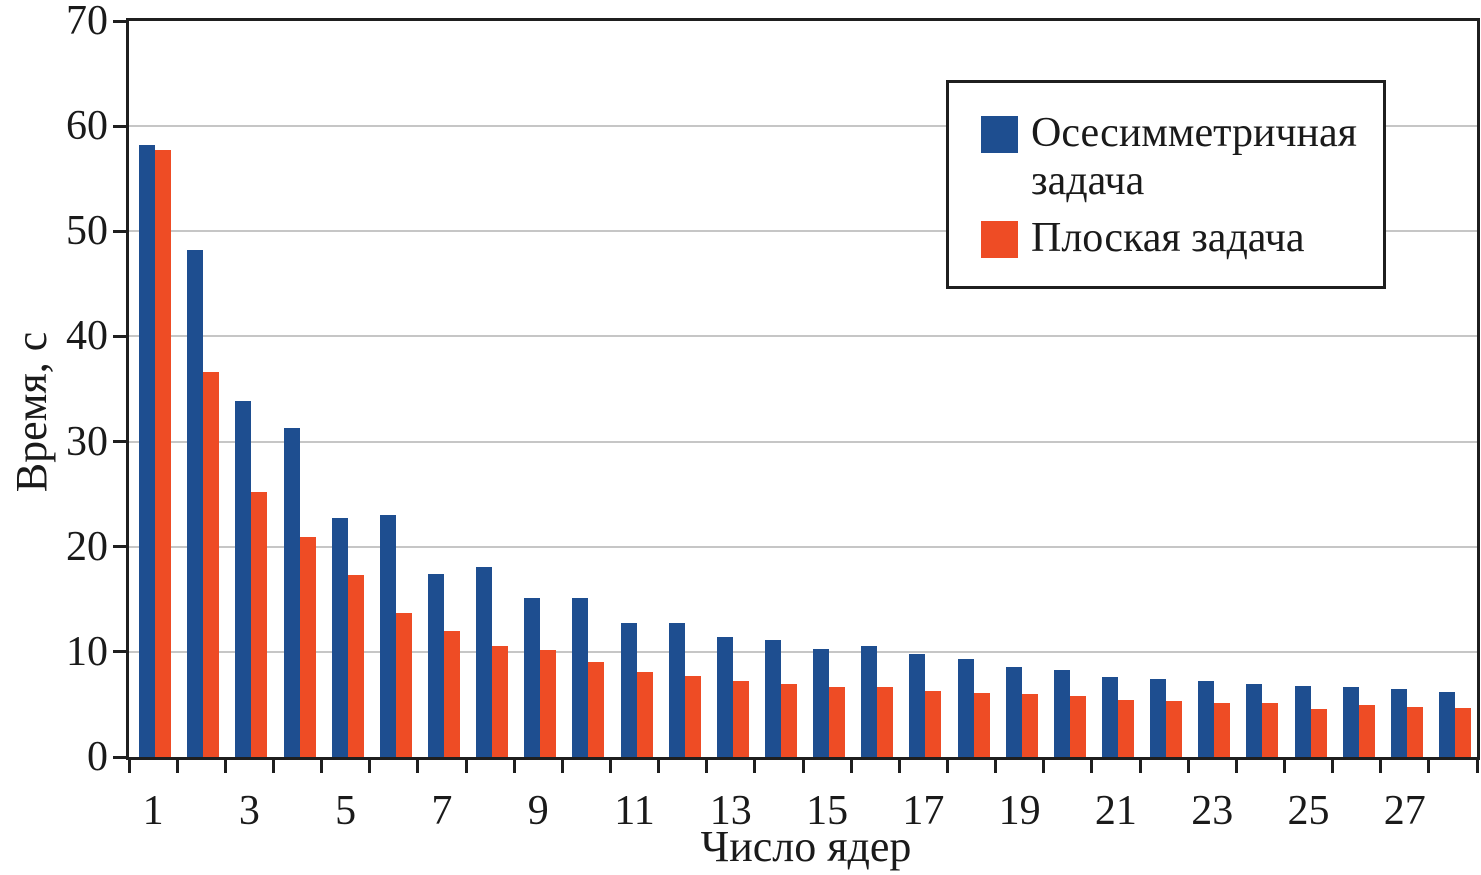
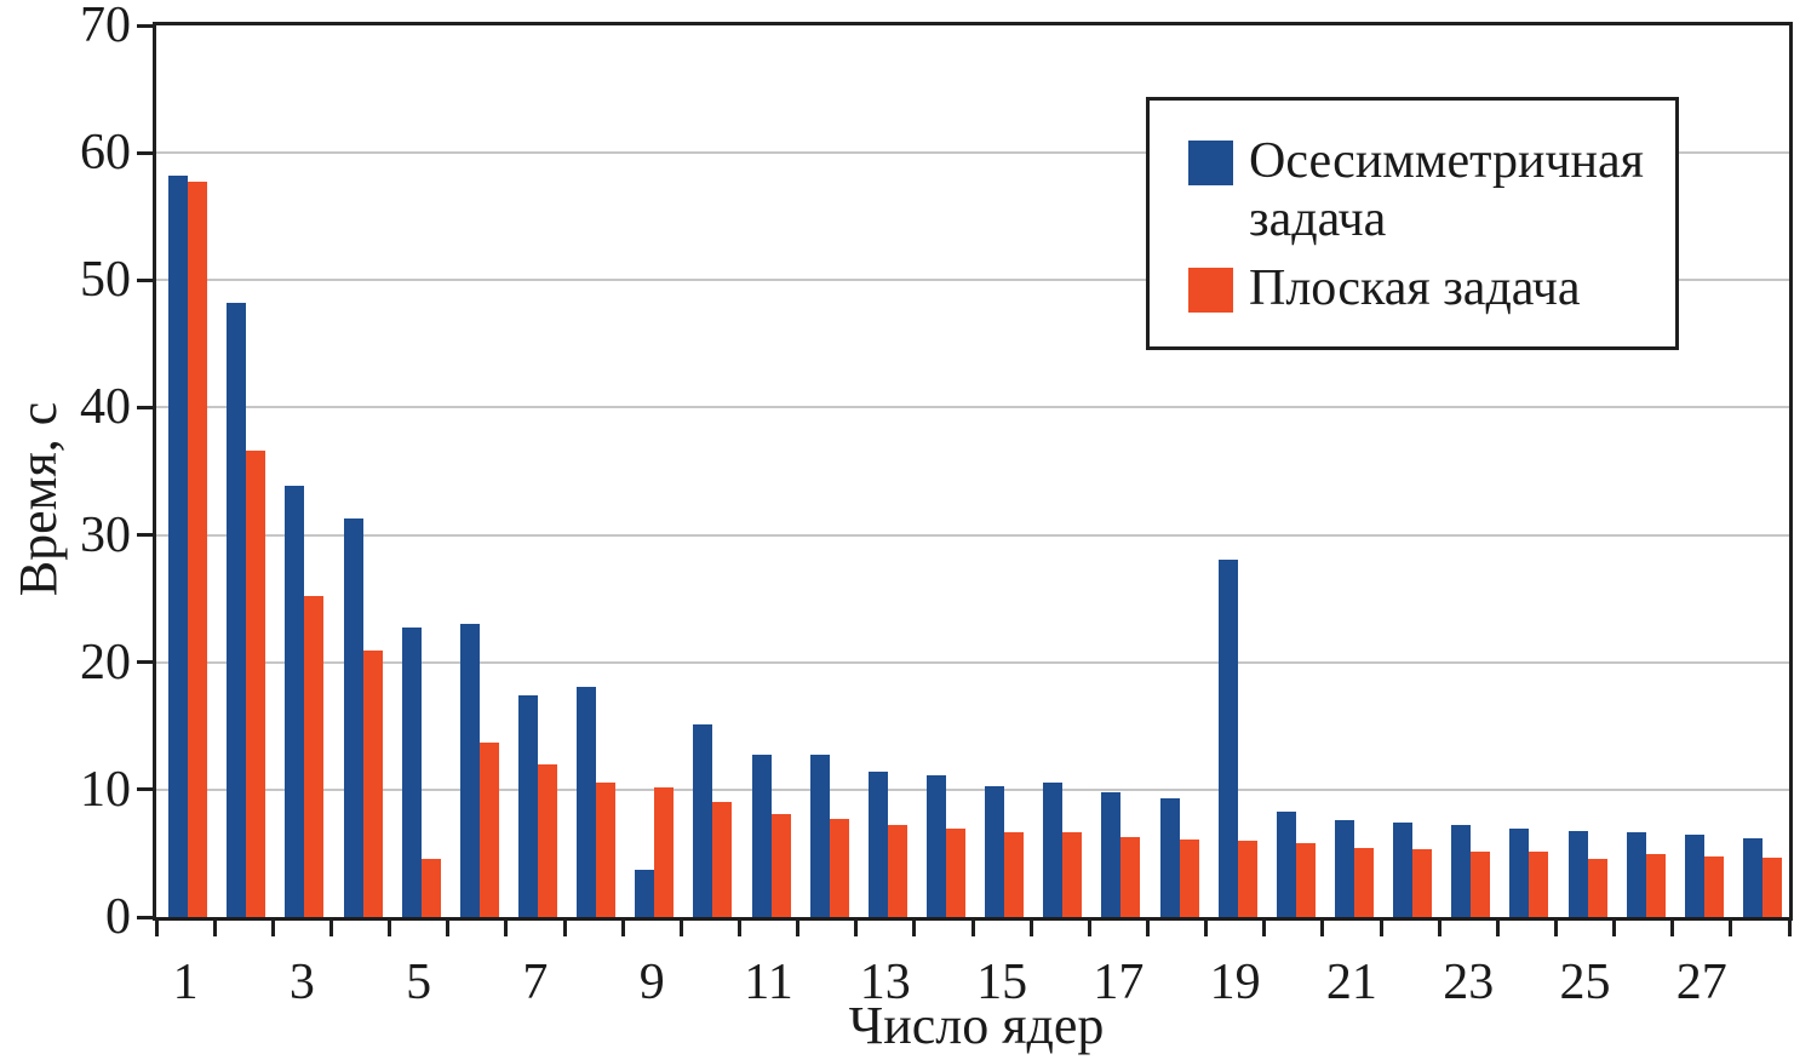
Плоская задача/5: 17.3 -> 4.6
Осесимметричная задача/9: 15.1 -> 3.7
Осесимметричная задача/19: 8.6 -> 28.1
